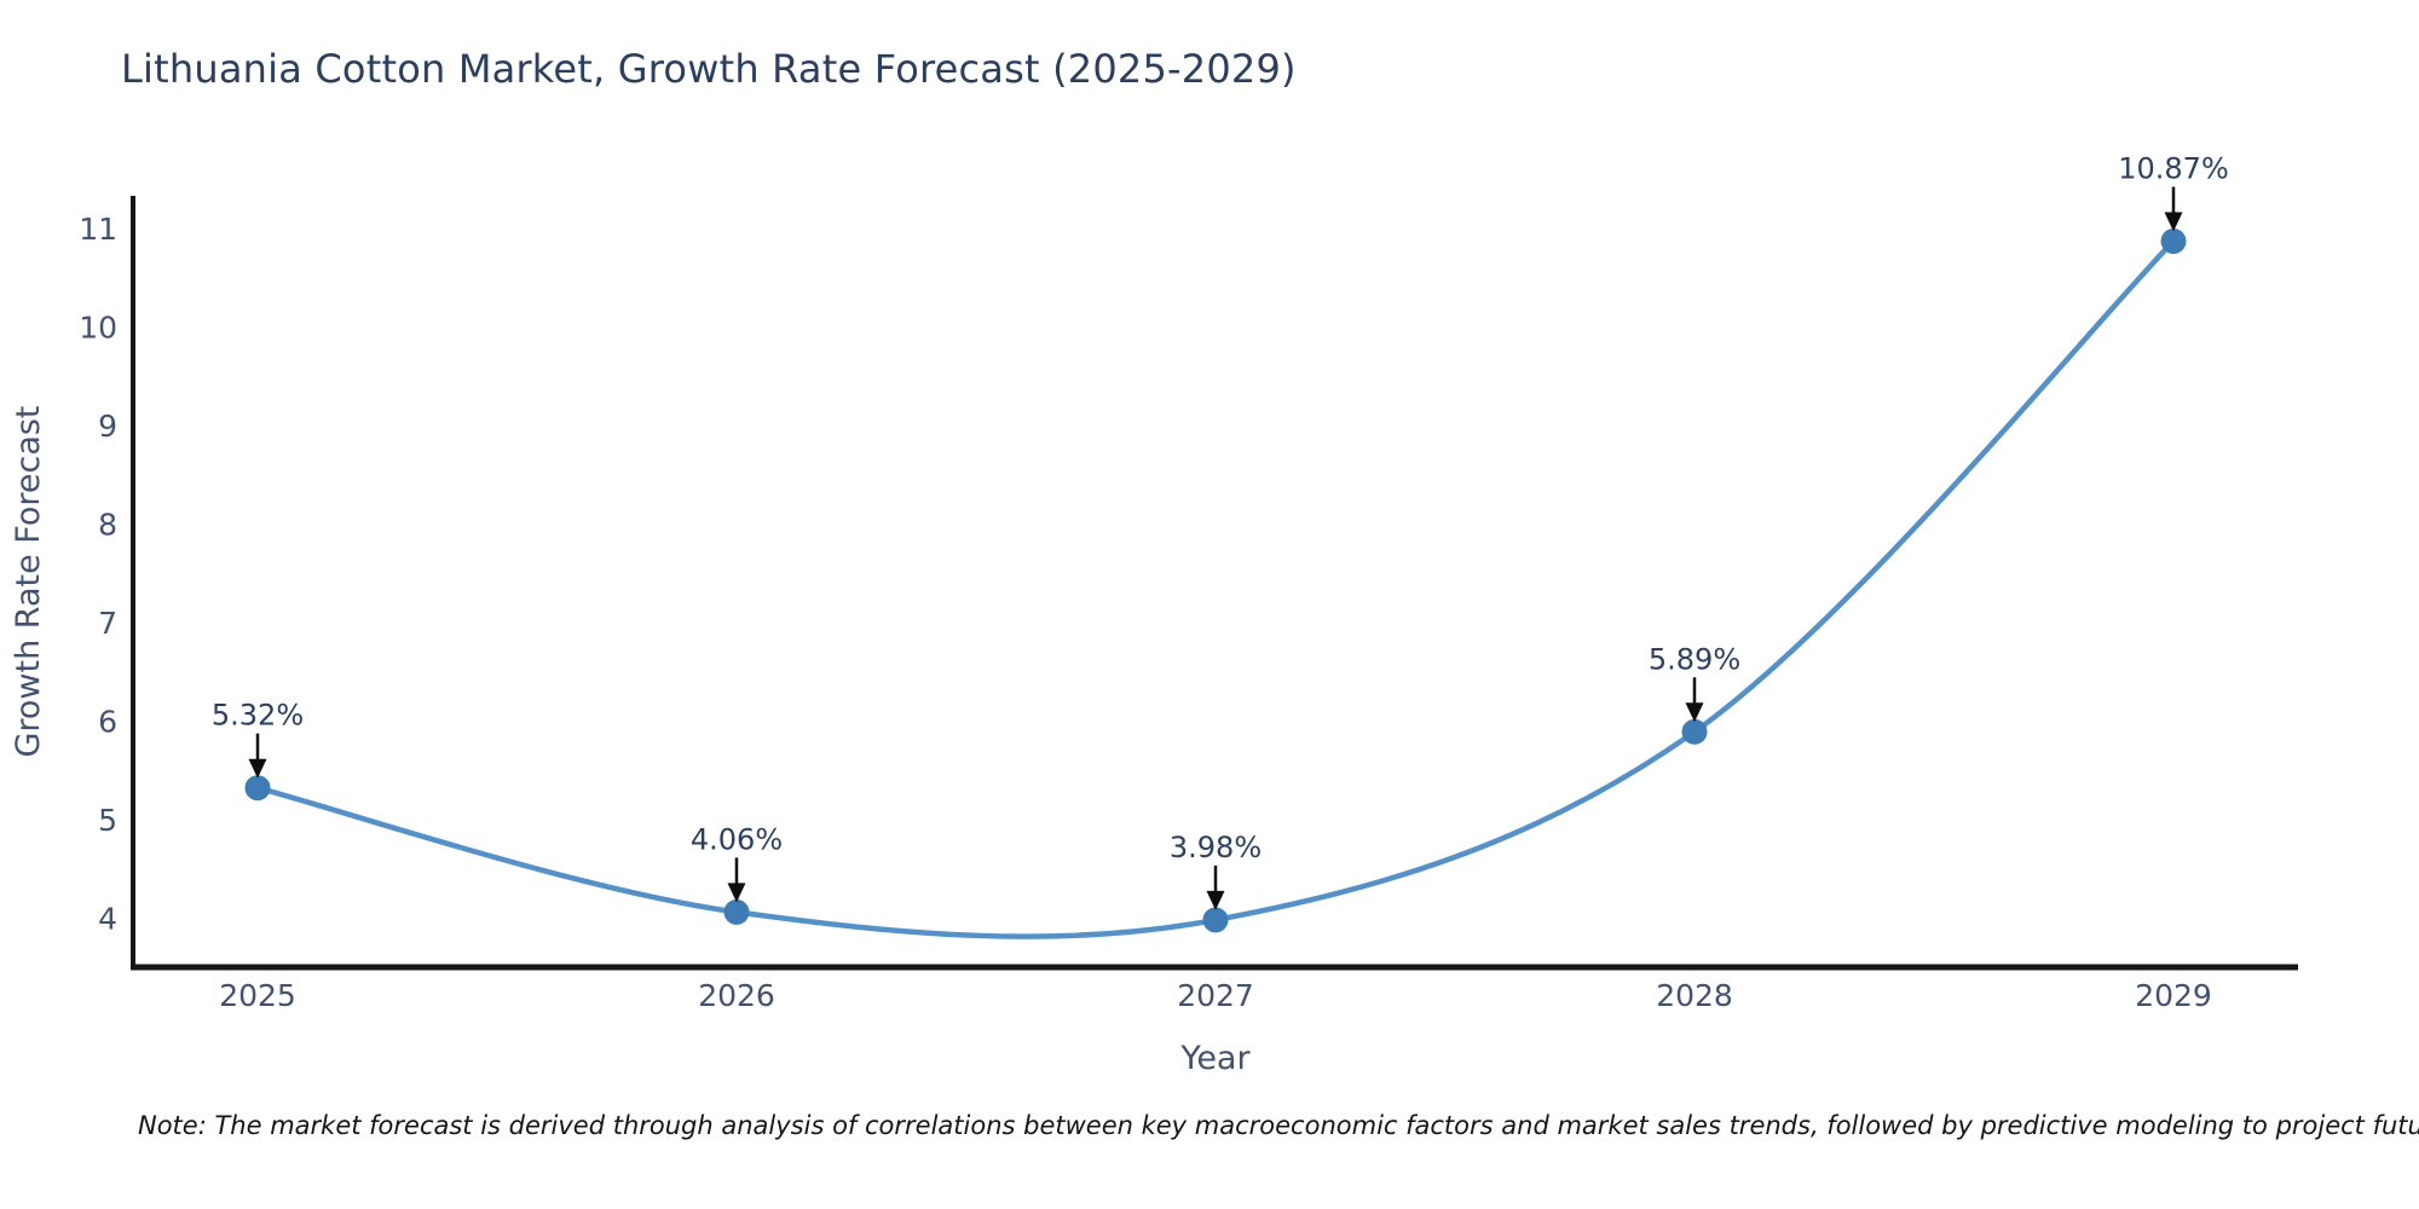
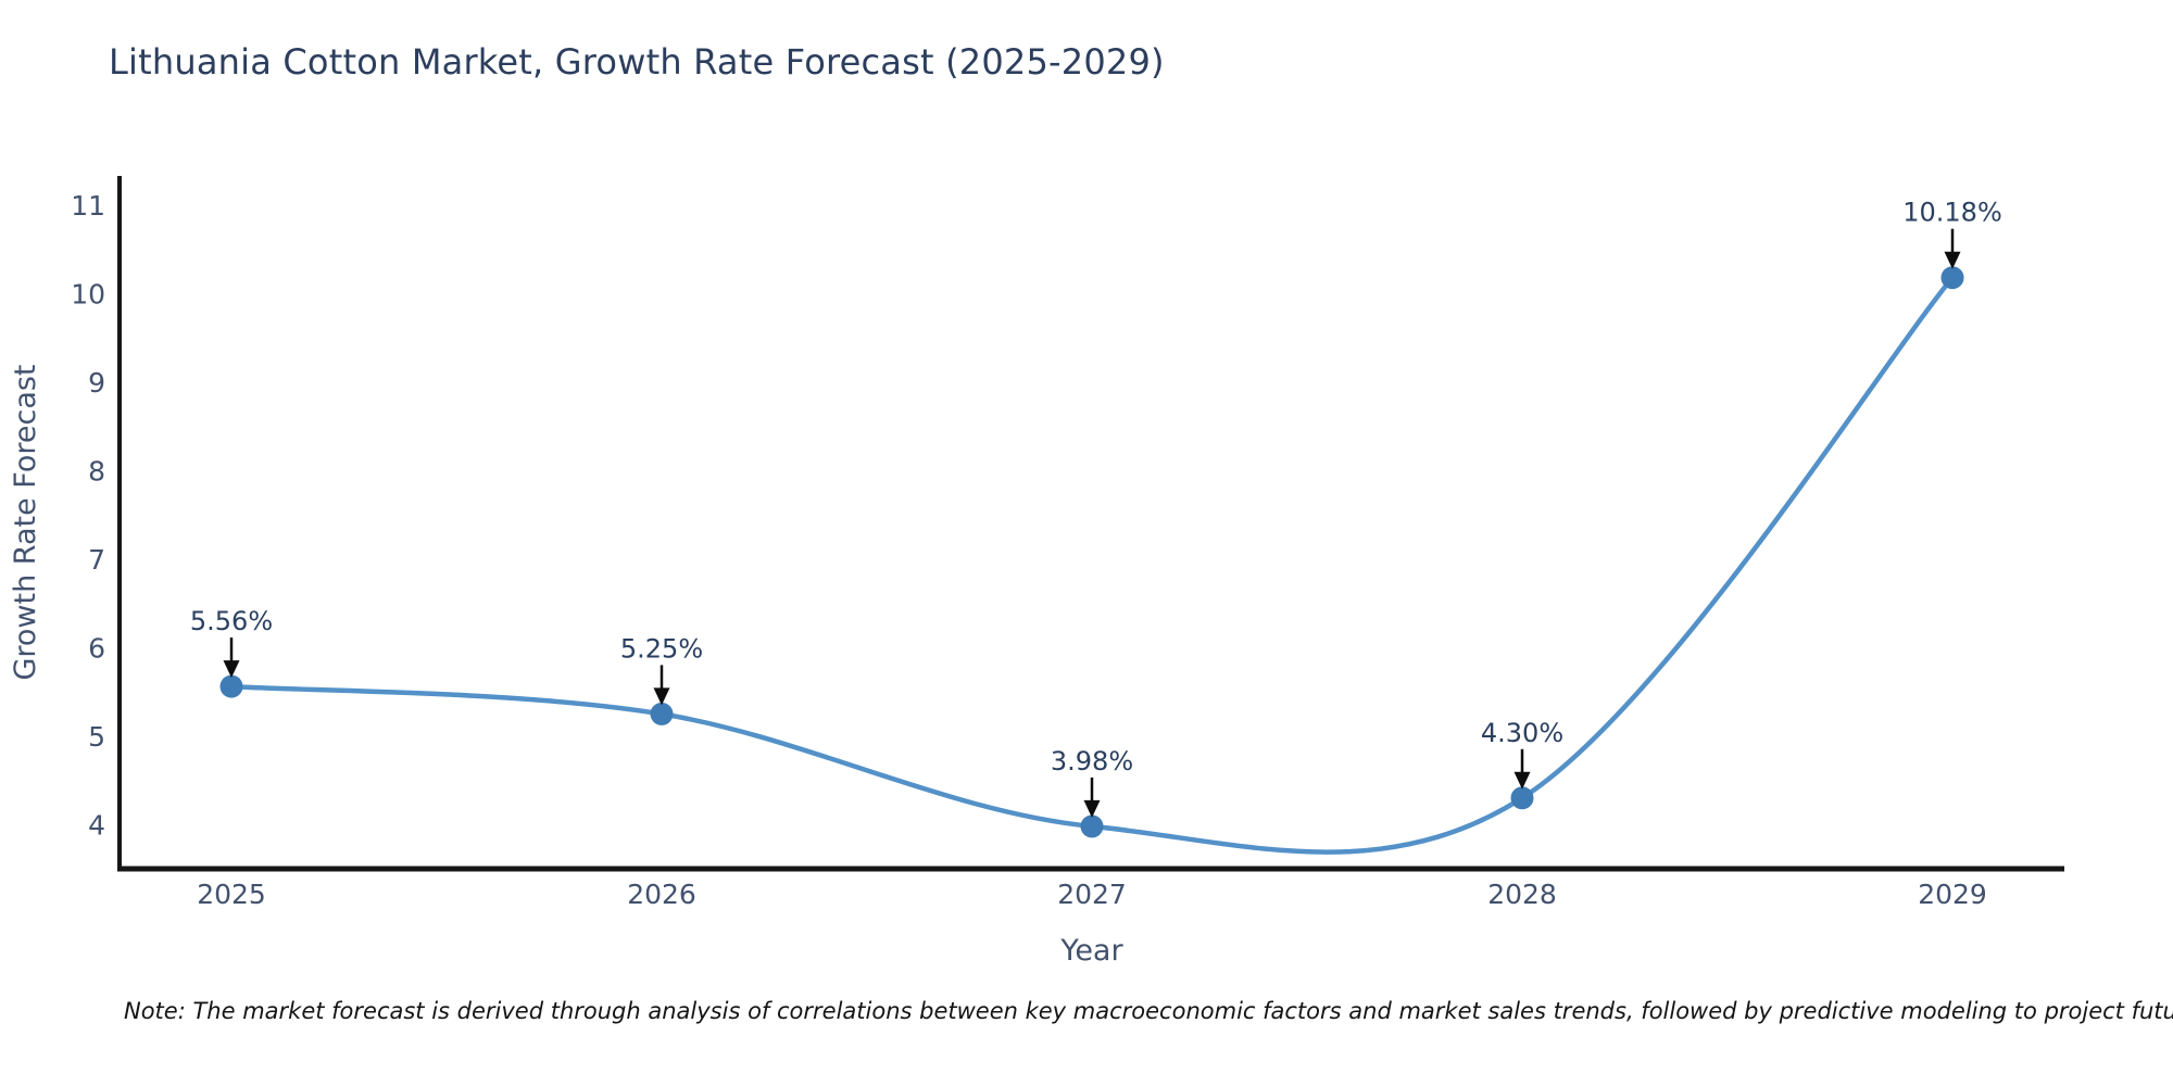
2025: 5.32% -> 5.56%
2026: 4.06% -> 5.25%
2028: 5.89% -> 4.30%
2029: 10.87% -> 10.18%
